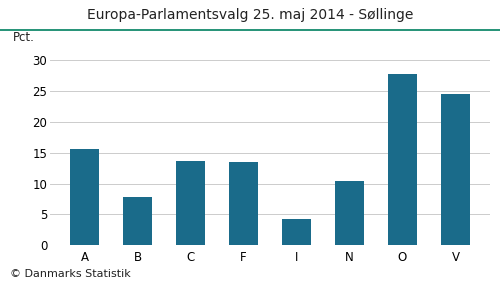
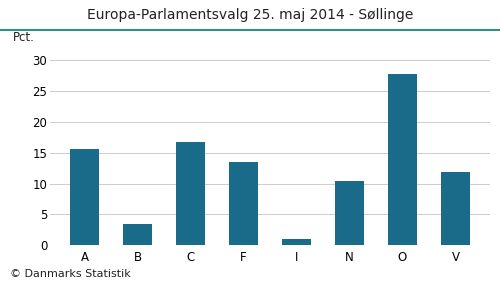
B: 7.8 -> 3.4
C: 13.6 -> 16.8
I: 4.2 -> 1.1
V: 24.6 -> 11.9
